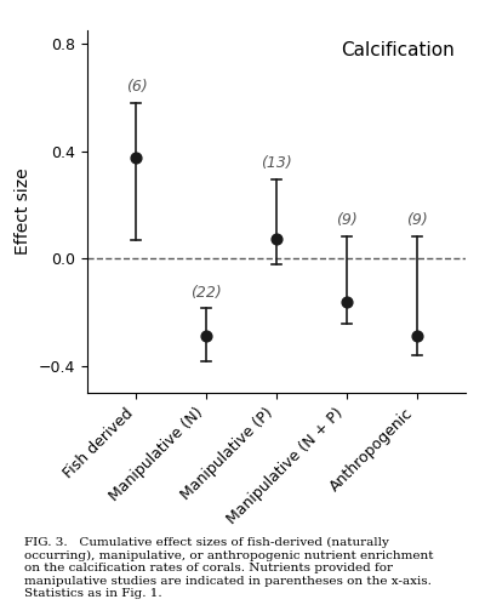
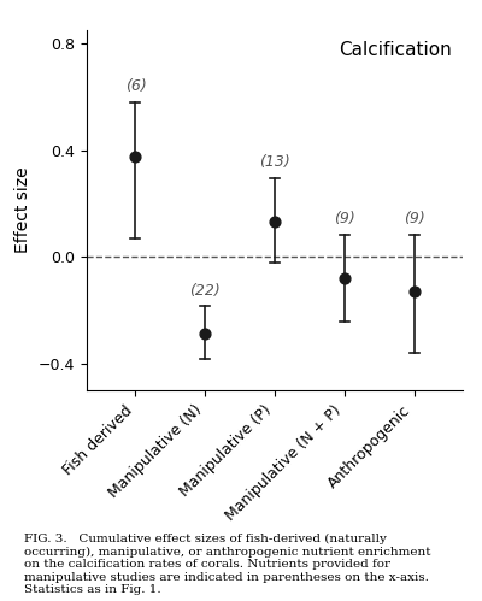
Manipulative (P): 0.075 -> 0.135
Manipulative (N + P): -0.160 -> -0.080
Anthropogenic: -0.285 -> -0.130
